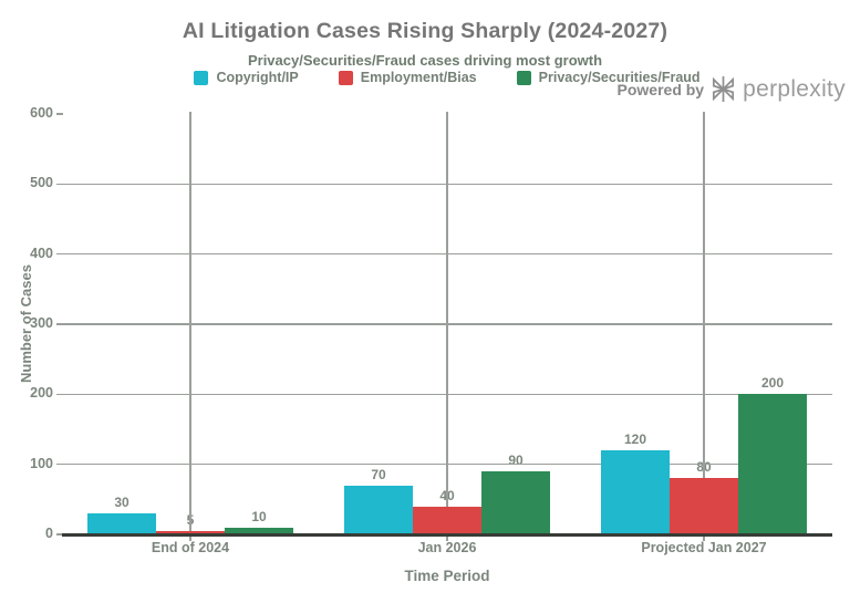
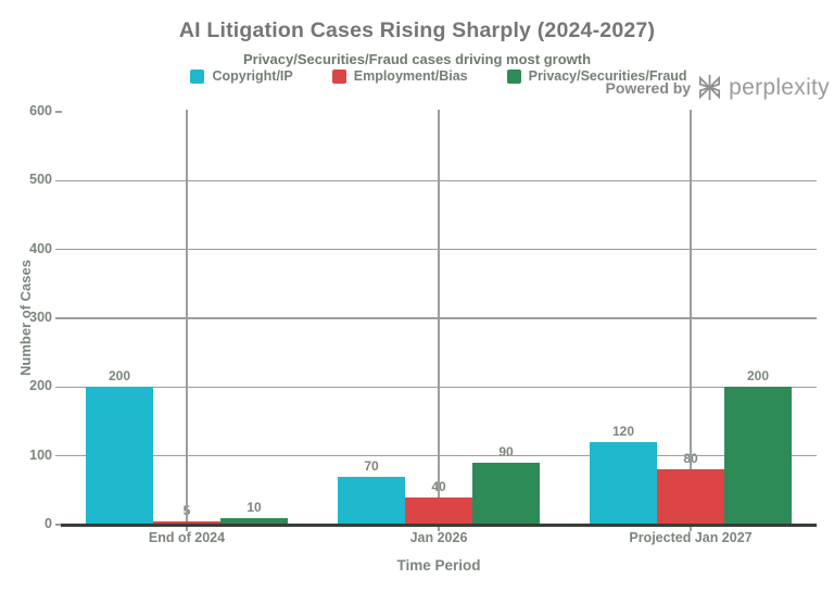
Copyright/IP/End of 2024: 30 -> 200
